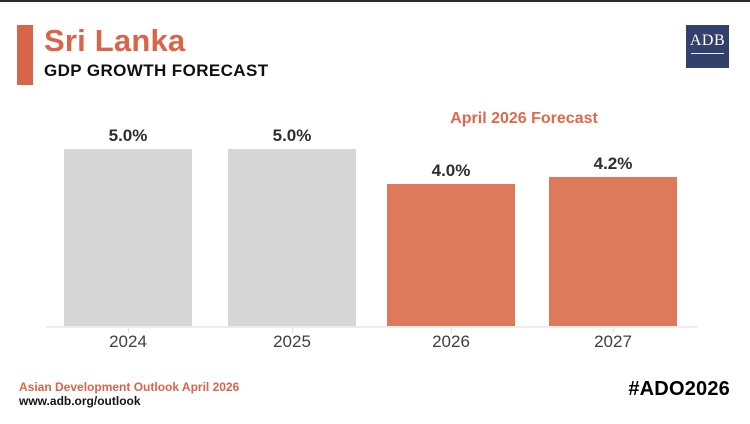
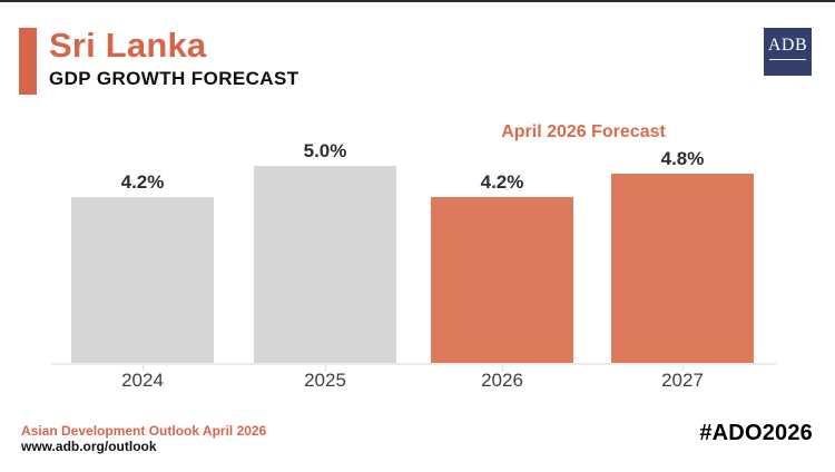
2024: 5.0% -> 4.2%
2026: 4.0% -> 4.2%
2027: 4.2% -> 4.8%
